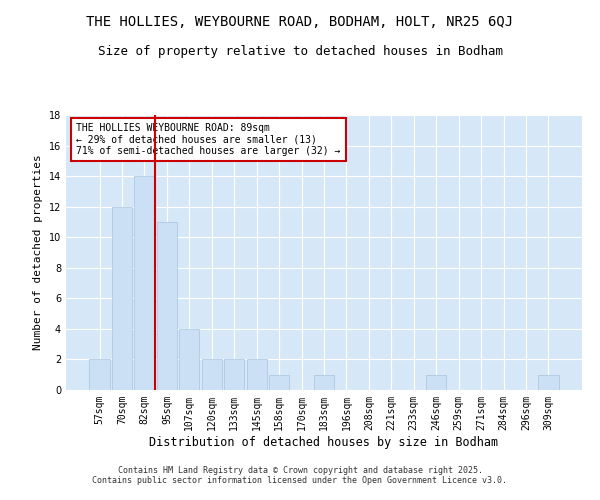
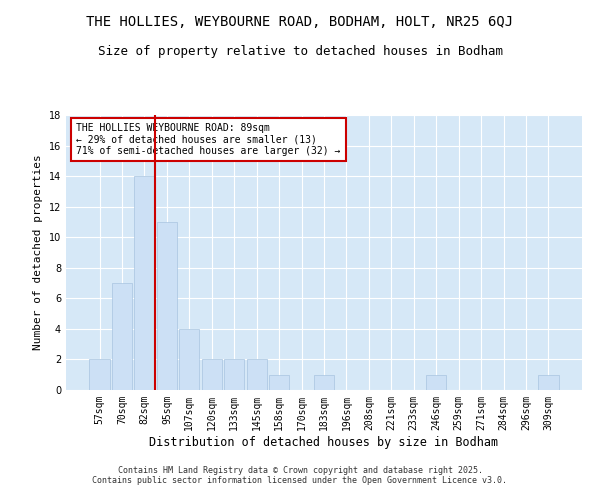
70sqm: 12 -> 7
